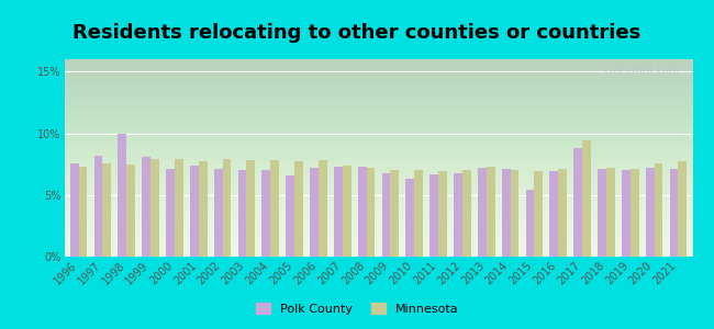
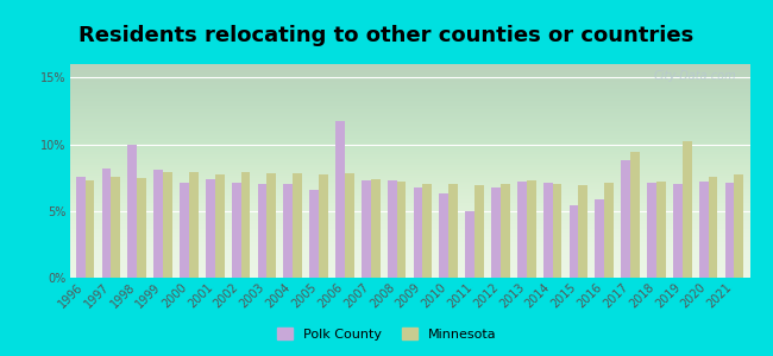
Polk County/2006: 7.2% -> 11.7%
Polk County/2011: 6.7% -> 5.0%
Polk County/2016: 6.9% -> 5.9%
Minnesota/2019: 7.1% -> 10.2%
